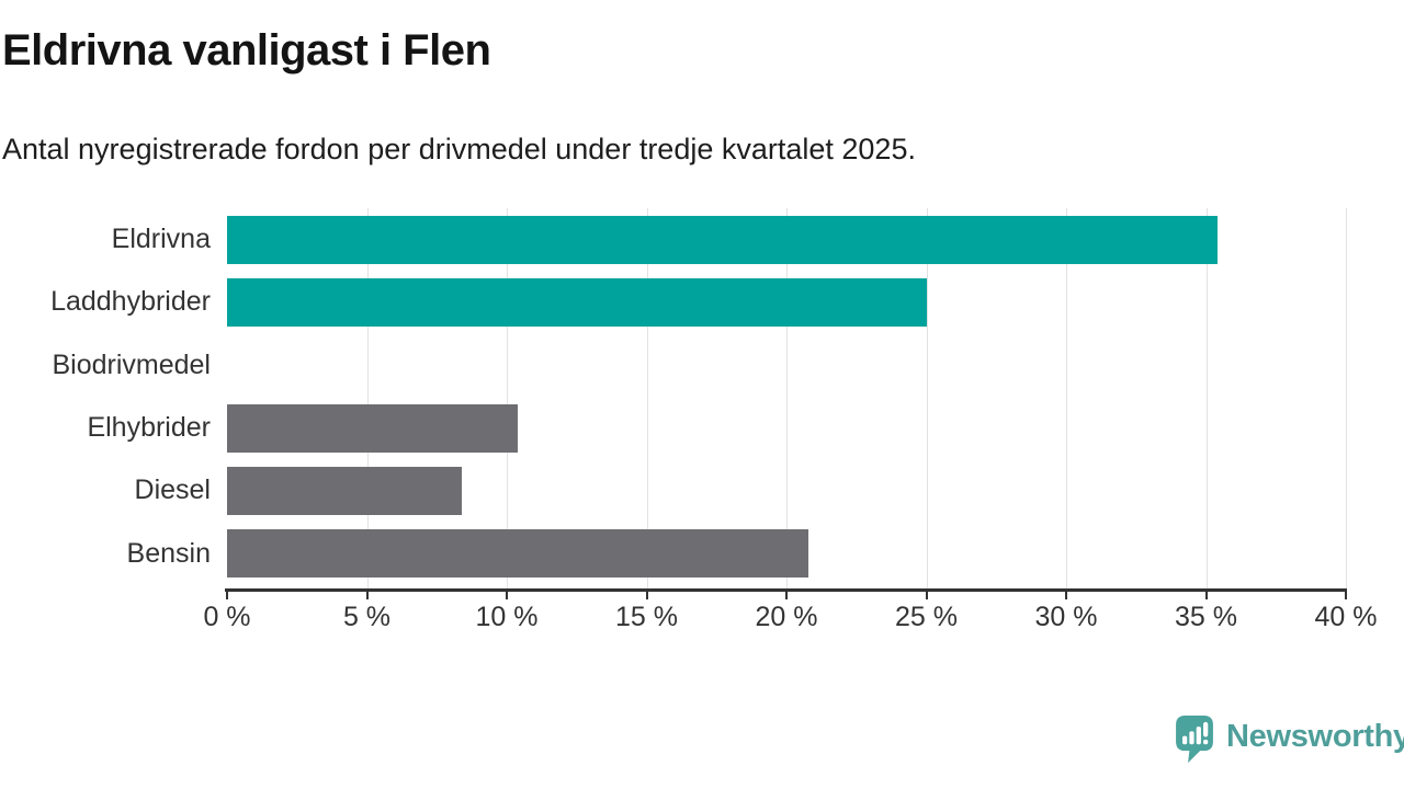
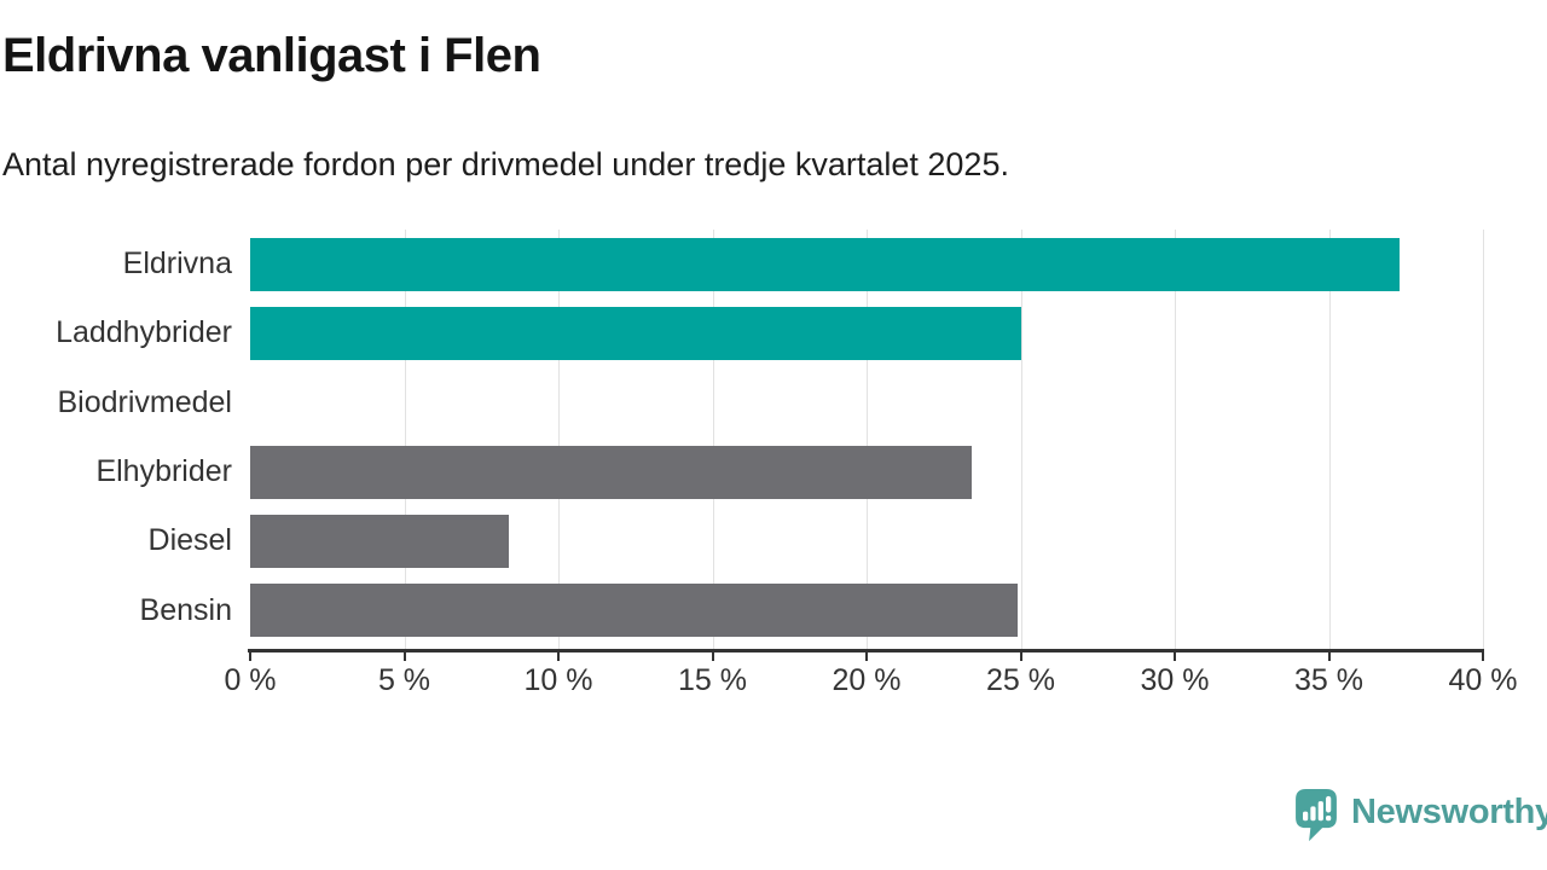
Eldrivna: 35.4% -> 37.3%
Elhybrider: 10.4% -> 23.4%
Bensin: 20.8% -> 24.9%
